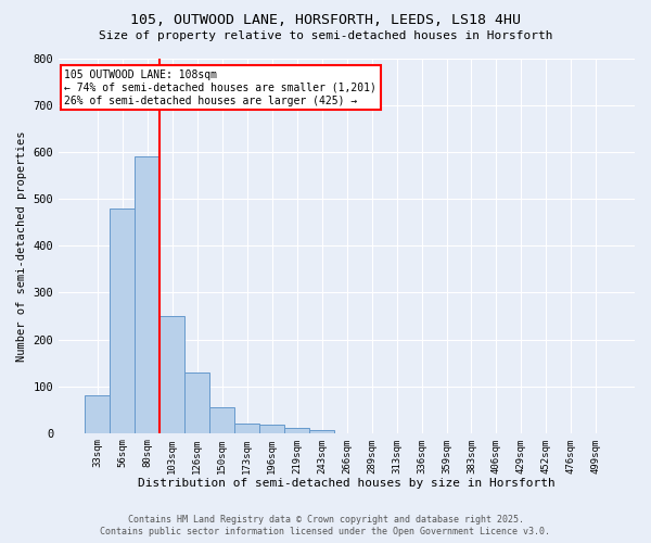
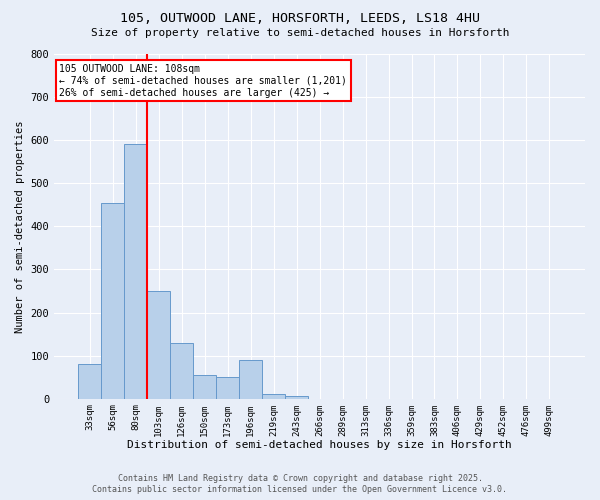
56sqm: 480 -> 455
173sqm: 20 -> 50
196sqm: 18 -> 90
